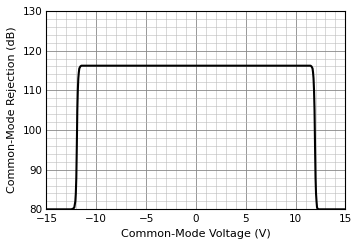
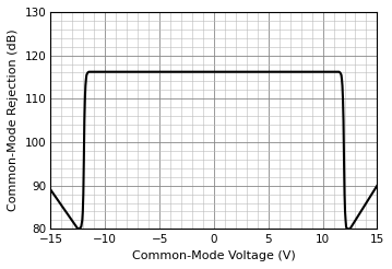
−15: 80.0 -> 89.0
15: 80.0 -> 90.0
